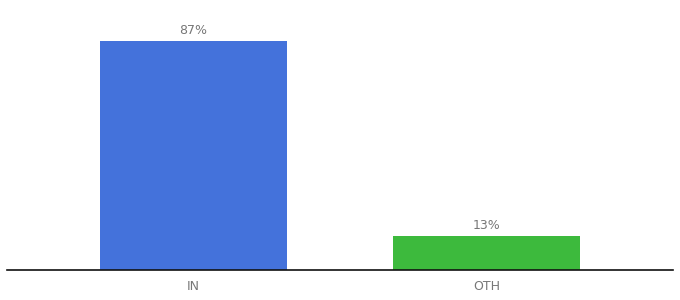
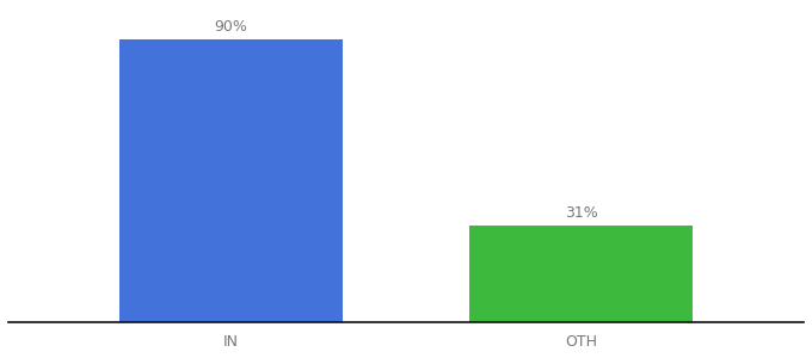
IN: 87% -> 90%
OTH: 13% -> 31%
